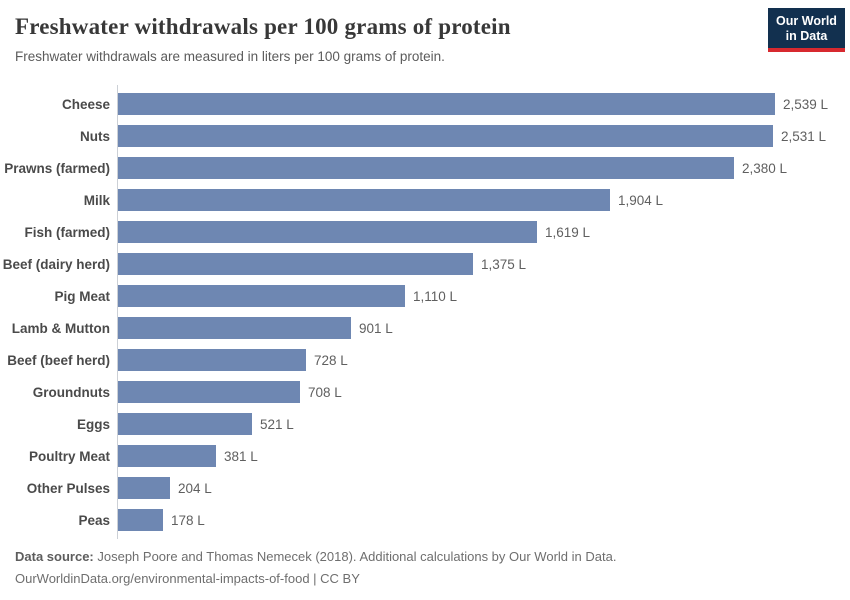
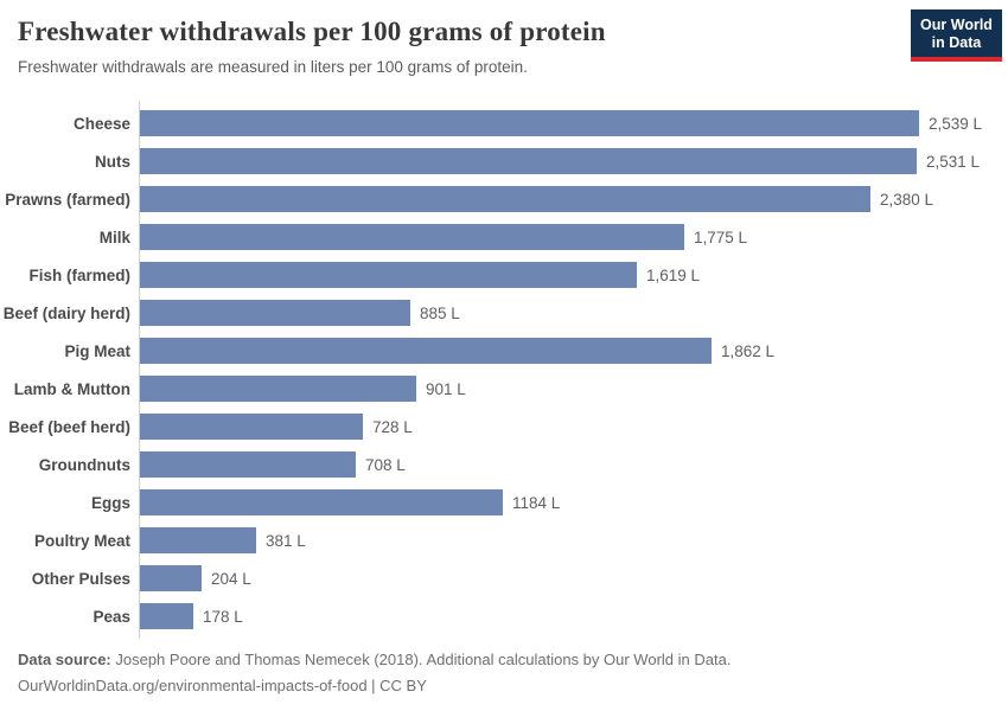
Milk: 1,904 -> 1,775
Beef (dairy herd): 1,375 -> 885
Pig Meat: 1,110 -> 1,862
Eggs: 521 -> 1184
